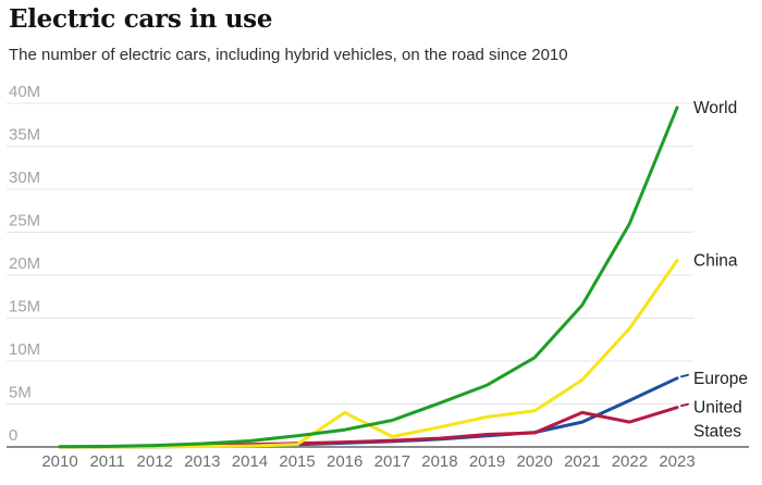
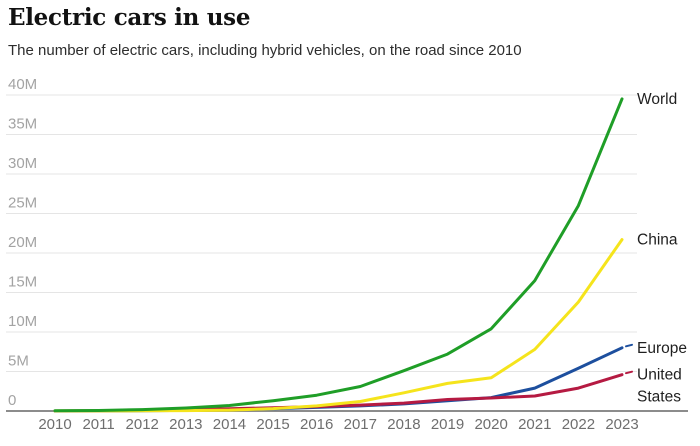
China/2016: 4M -> 1M
United States/2021: 4M -> 2M
